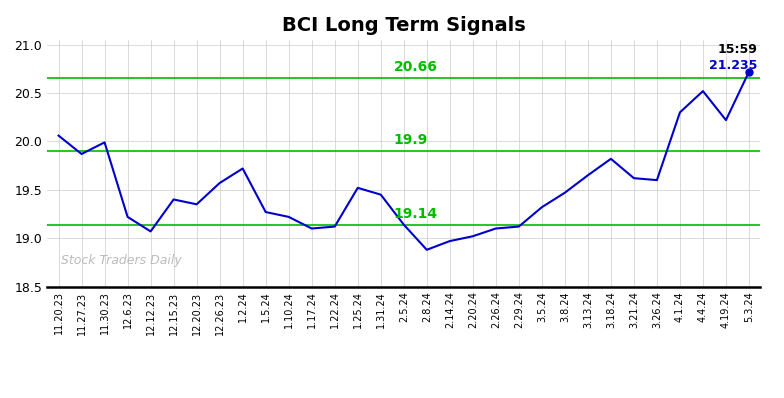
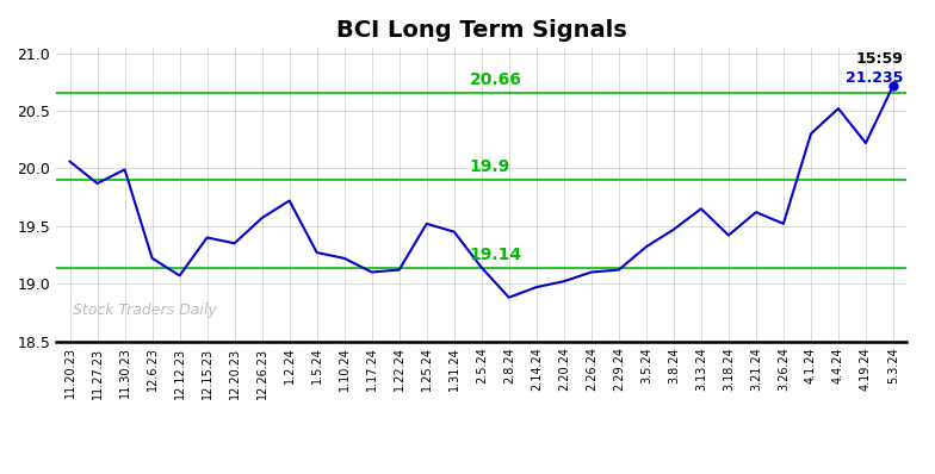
3.18.24: 19.82 -> 19.42
3.26.24: 19.60 -> 19.52
